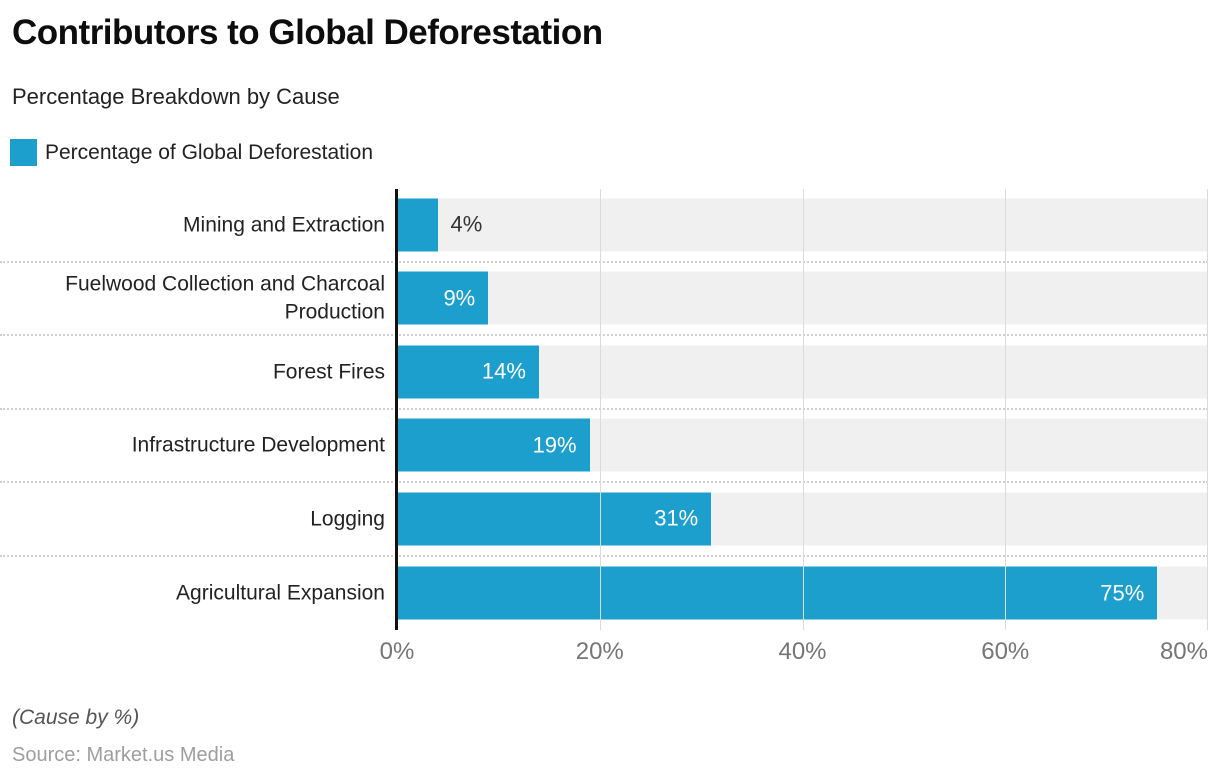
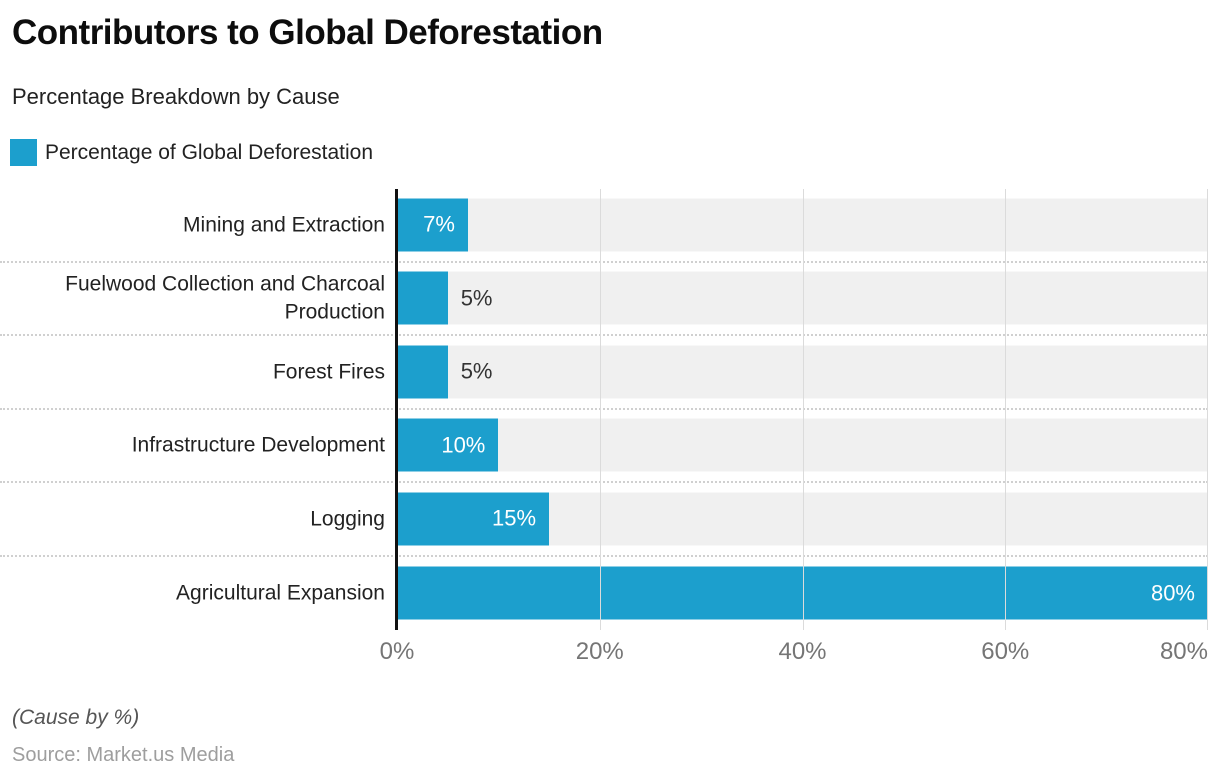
Mining and Extraction: 4% -> 7%
Fuelwood Collection and Charcoal Production: 9% -> 5%
Forest Fires: 14% -> 5%
Infrastructure Development: 19% -> 10%
Logging: 31% -> 15%
Agricultural Expansion: 75% -> 80%
